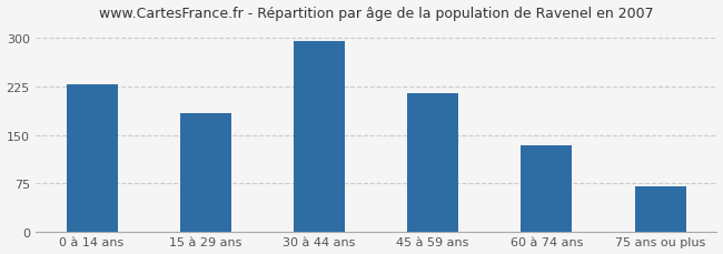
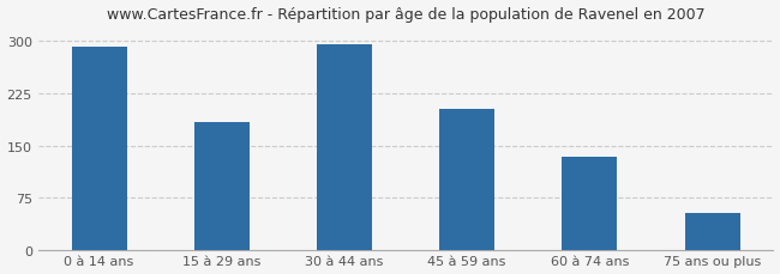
0 à 14 ans: 228 -> 292
45 à 59 ans: 215 -> 202
75 ans ou plus: 70 -> 52
